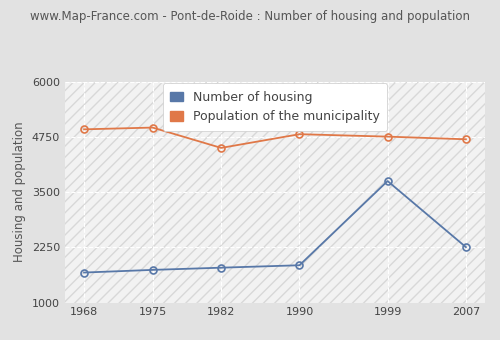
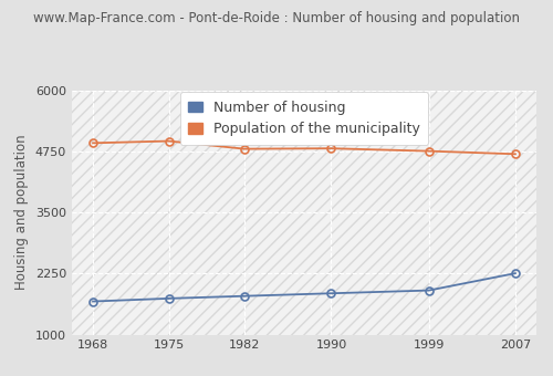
Population of the municipality/1982: 4500 -> 4800
Number of housing/1999: 3750 -> 1900
